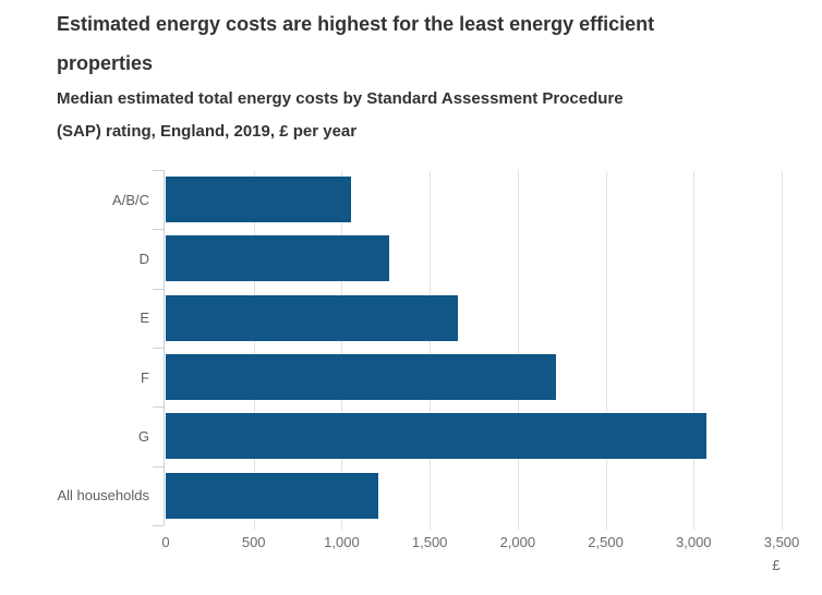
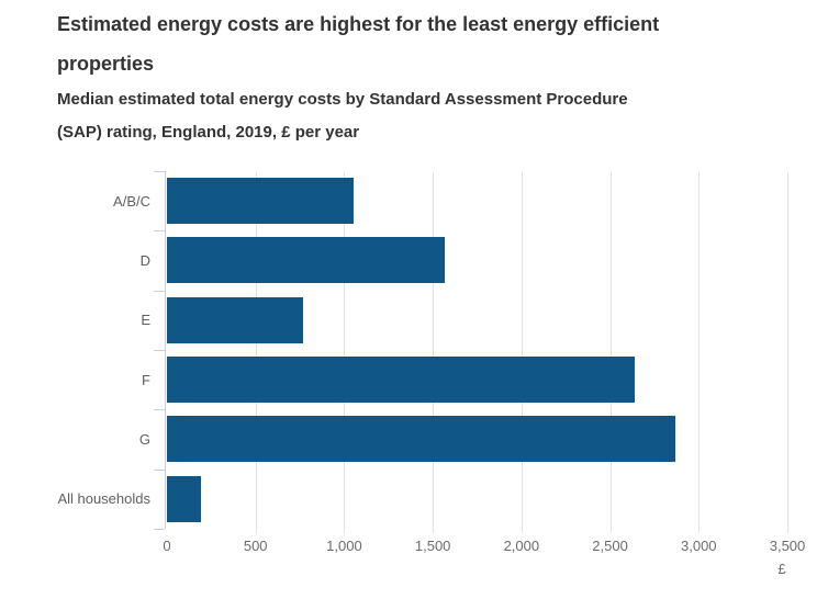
D: 1270 -> 1570
E: 1660 -> 770
F: 2220 -> 2640
G: 3070 -> 2870
All households: 1210 -> 190
